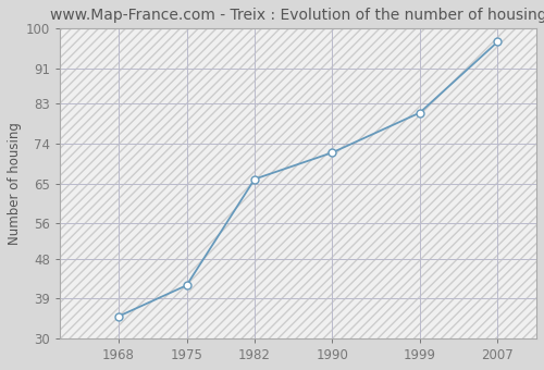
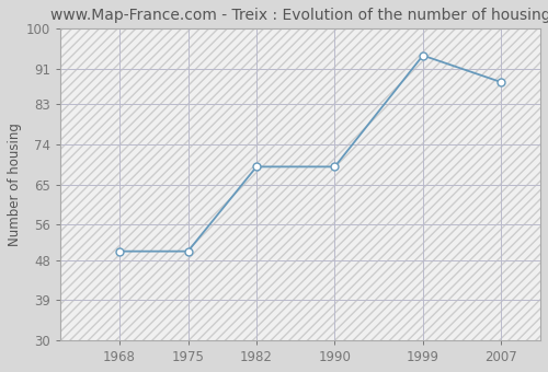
1968: 35 -> 50
1975: 42 -> 50
1982: 66 -> 69
1990: 72 -> 69
1999: 81 -> 94
2007: 97 -> 88
